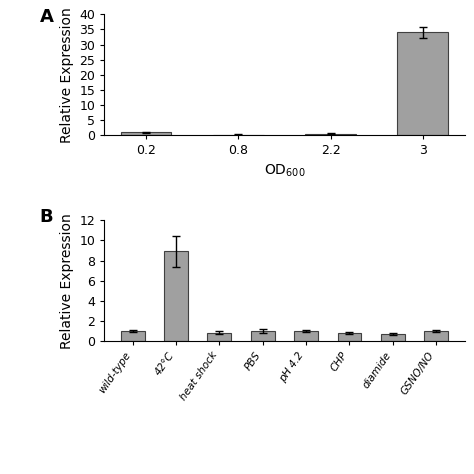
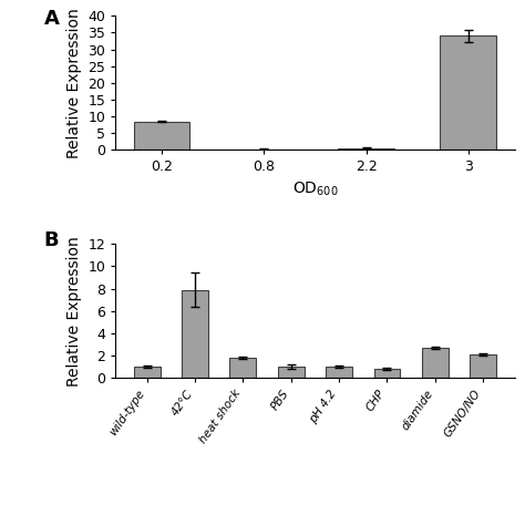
0.2: 1.0 -> 8.5
42°C: 8.9 -> 7.9
heat shock: 0.8 -> 1.8
diamide: 0.8 -> 2.7
GSNO/NO: 1.0 -> 2.1
